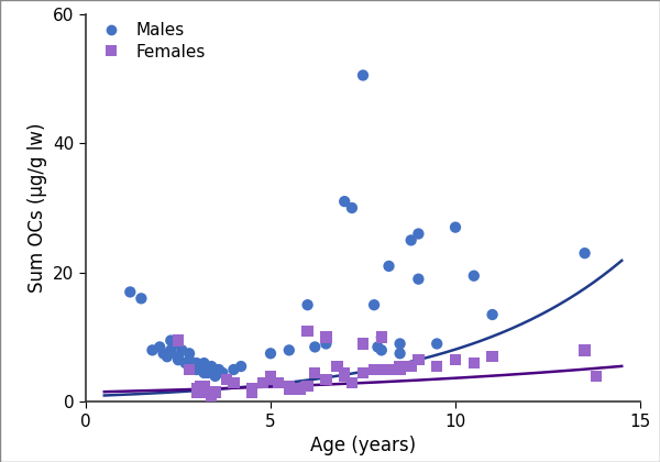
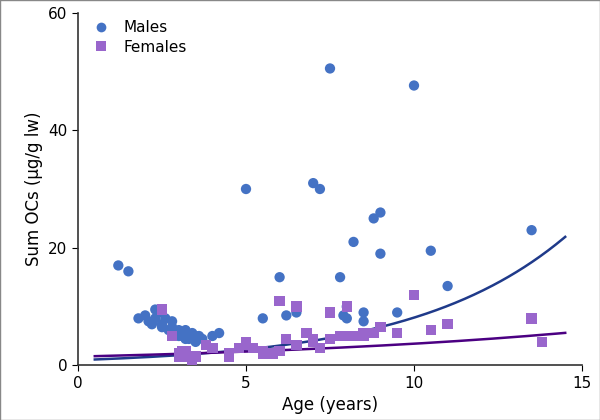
Males/5: 7.5 -> 30.0
Males/10: 27.0 -> 47.6
Females/10: 6.5 -> 12.0
